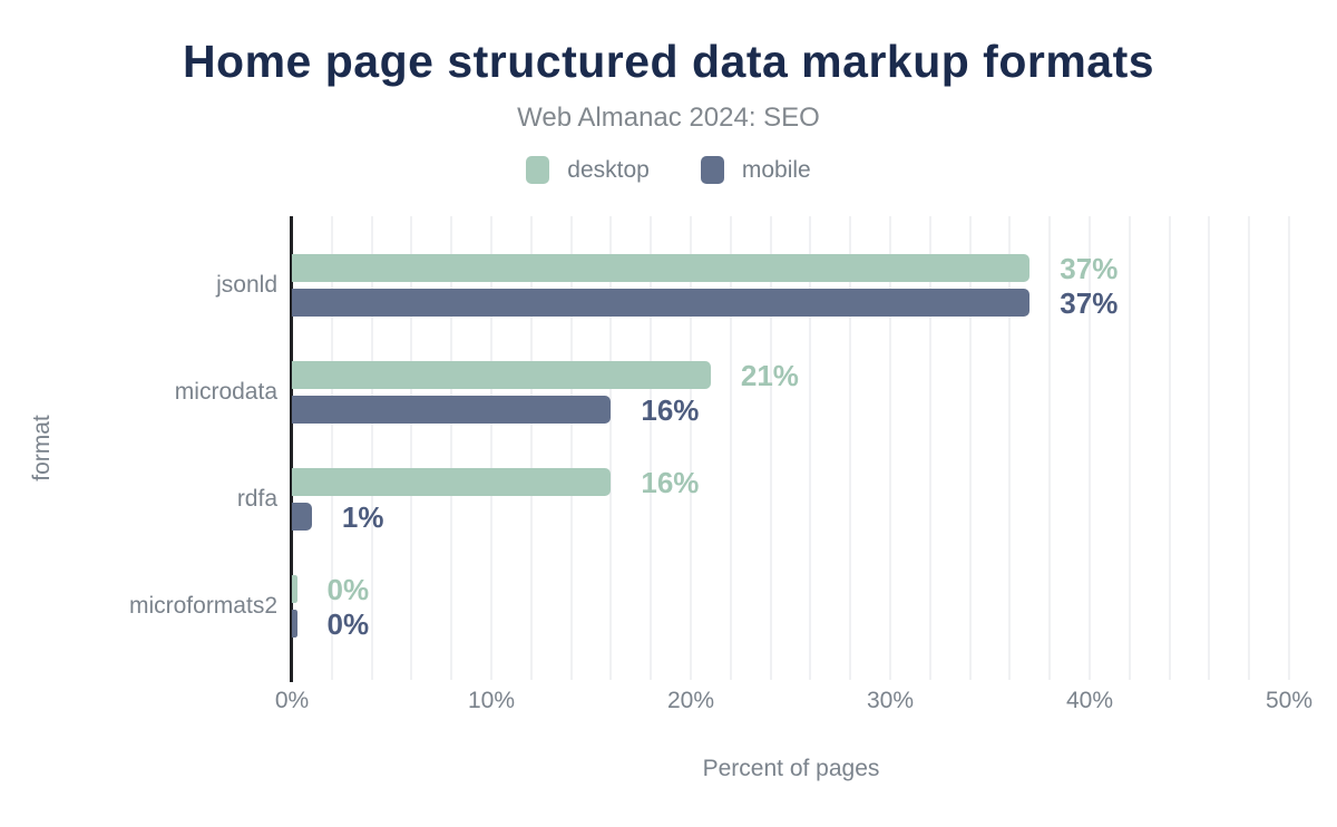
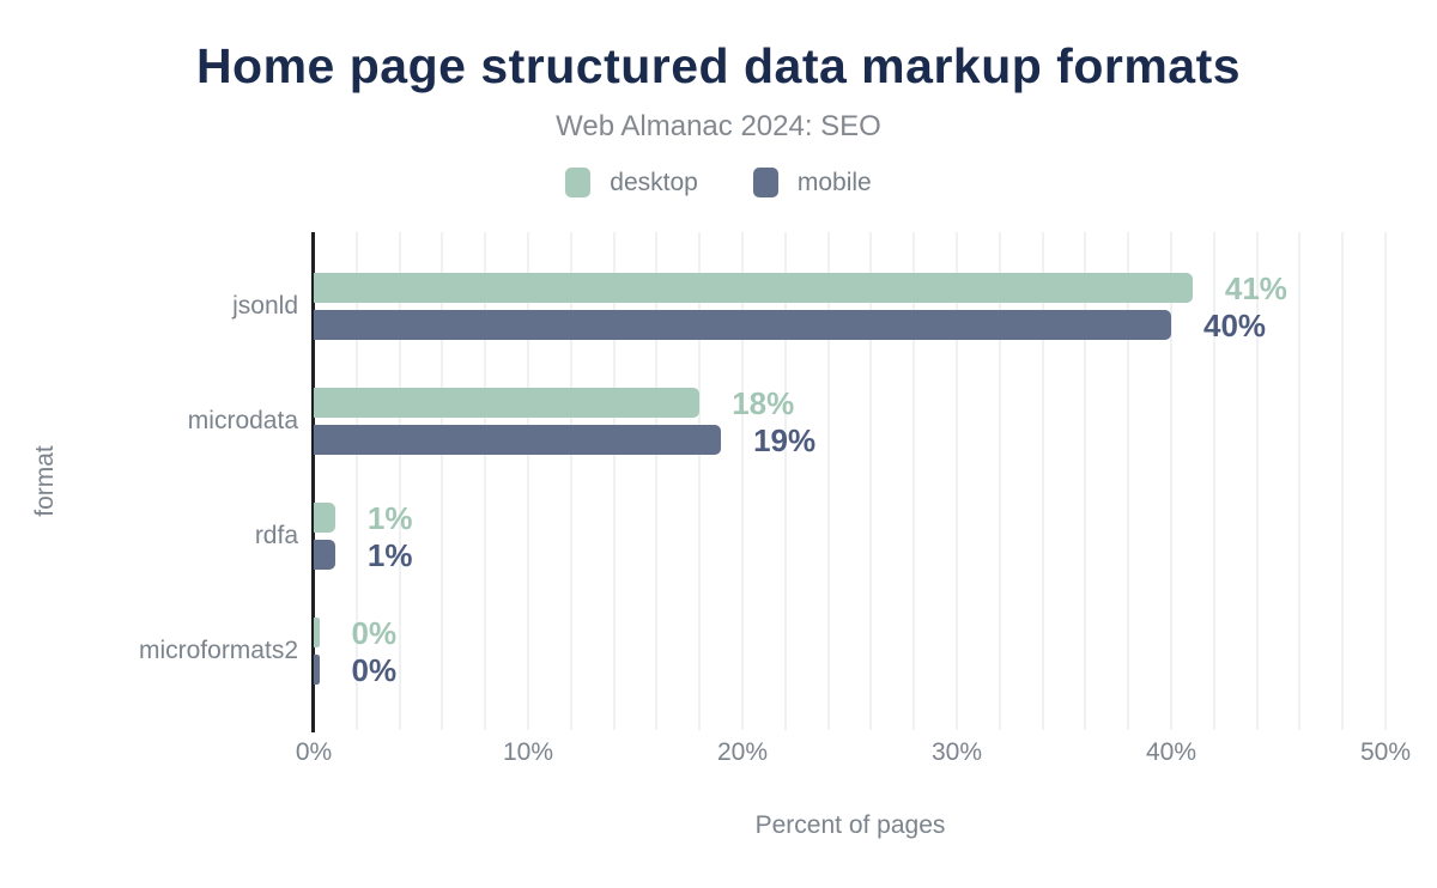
desktop/jsonld: 37% -> 41%
mobile/jsonld: 37% -> 40%
desktop/microdata: 21% -> 18%
mobile/microdata: 16% -> 19%
desktop/rdfa: 16% -> 1%
